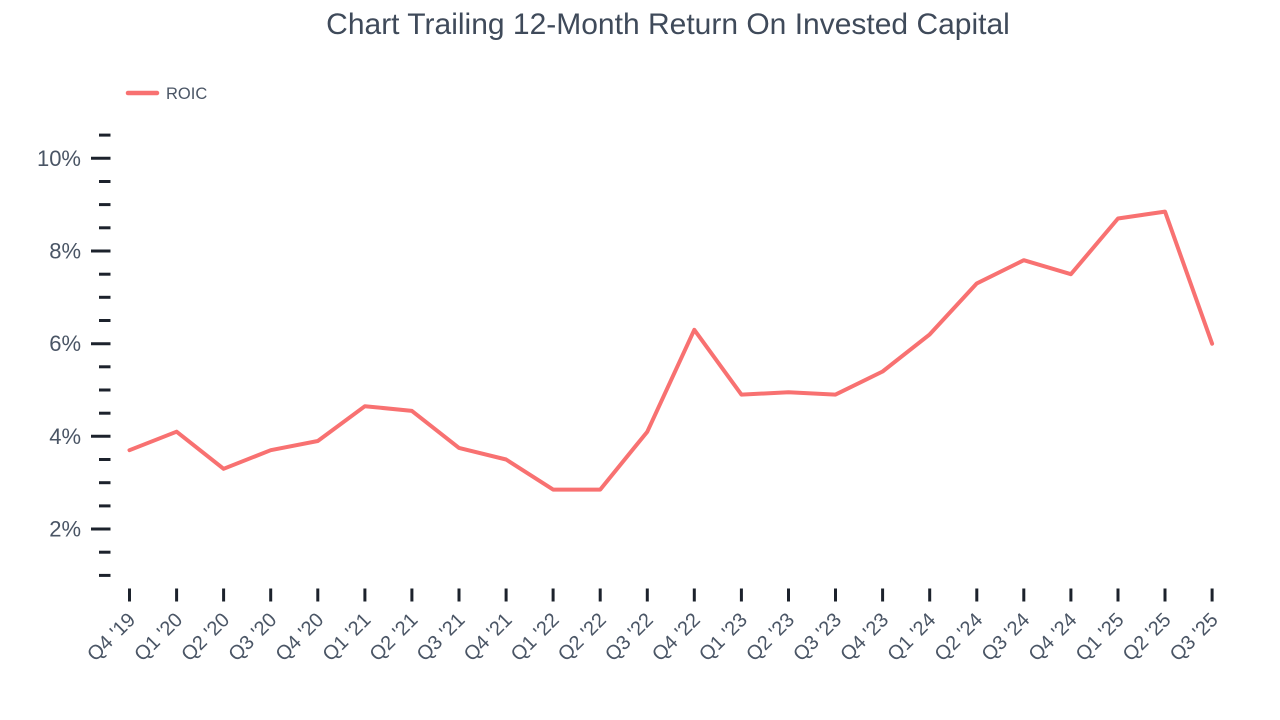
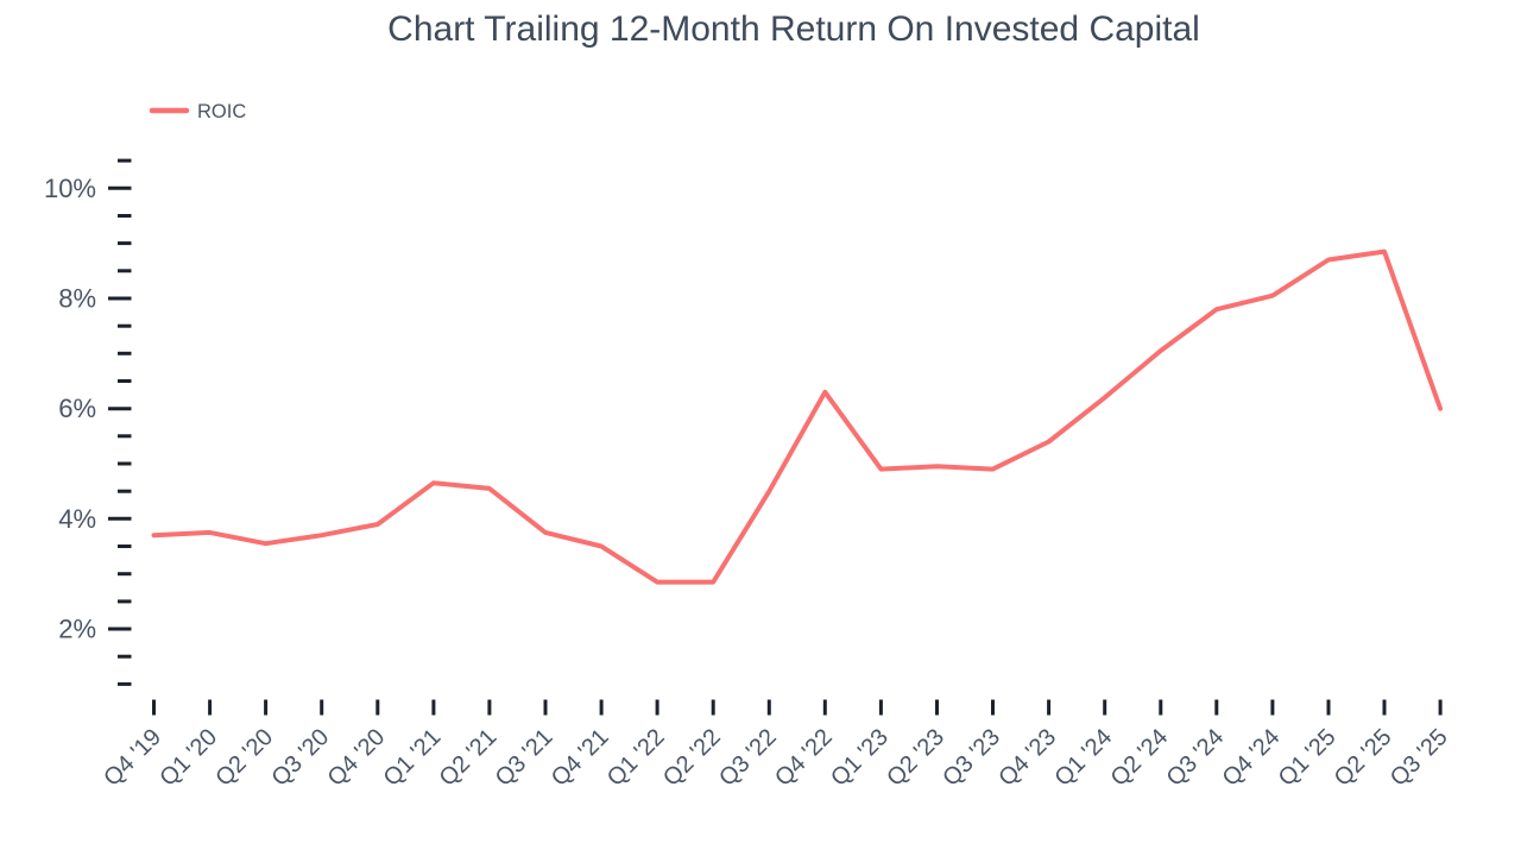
Q1 '20: 4.1% -> 3.8%
Q2 '20: 3.3% -> 3.5%
Q3 '22: 4.1% -> 4.5%
Q2 '24: 7.3% -> 7.0%
Q4 '24: 7.5% -> 8.1%
